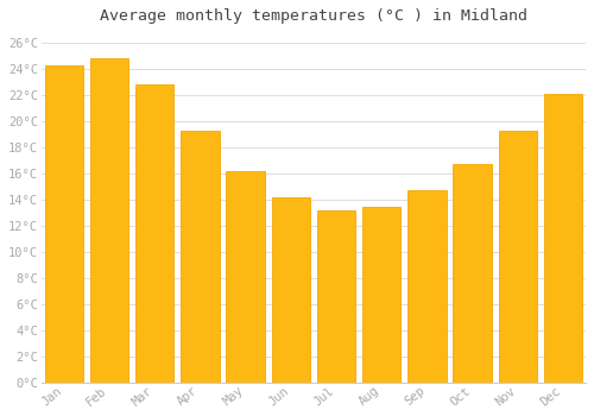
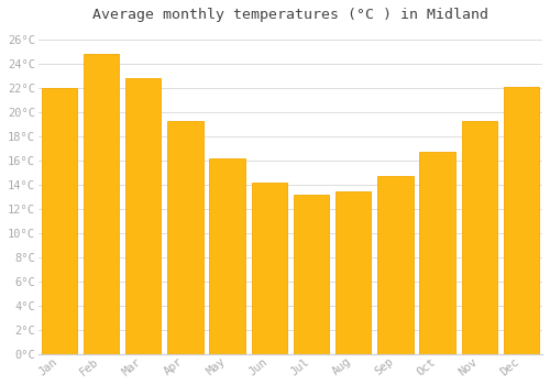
Jan: 24.3°C -> 22.0°C
